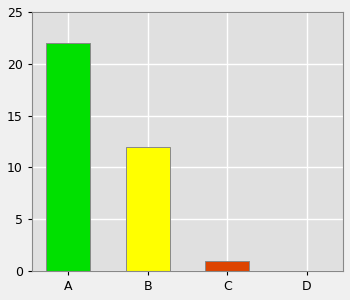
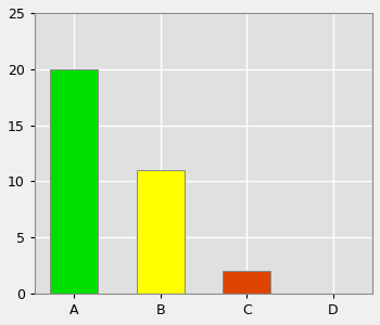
A: 22 -> 20
B: 12 -> 11
C: 1 -> 2
